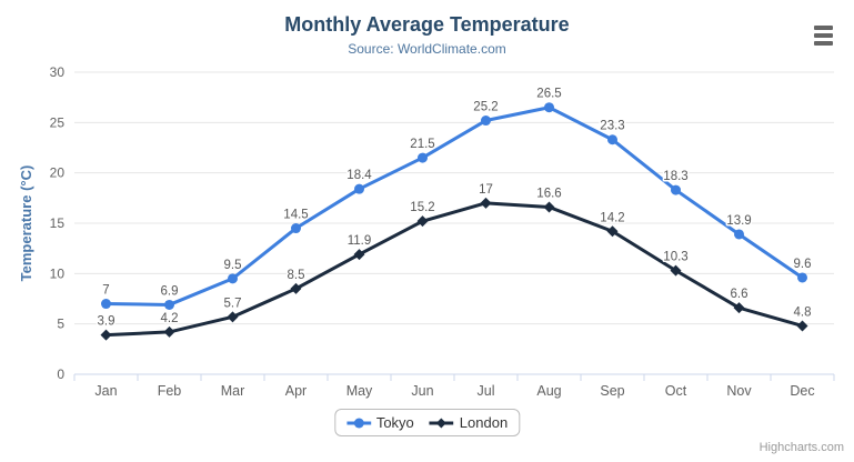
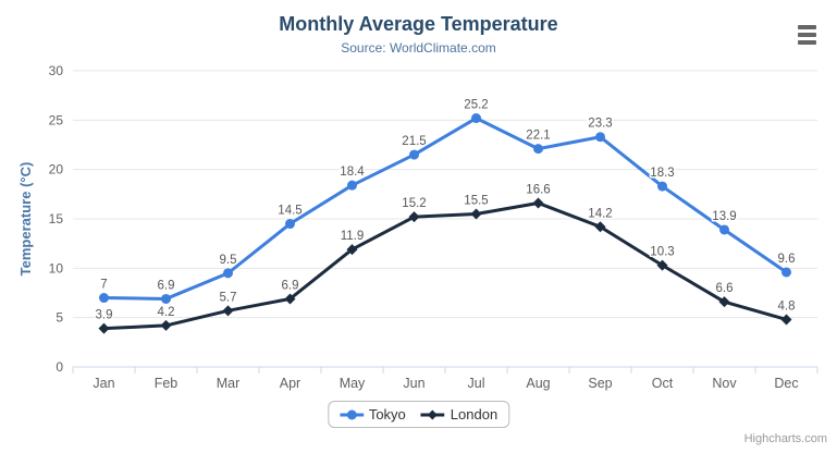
London/Apr: 8.5 -> 6.9
London/Jul: 17 -> 15.5
Tokyo/Aug: 26.5 -> 22.1
